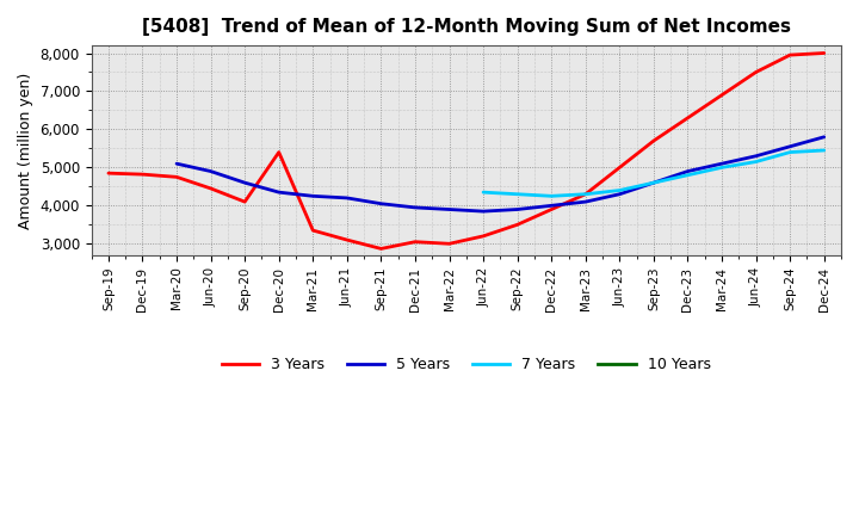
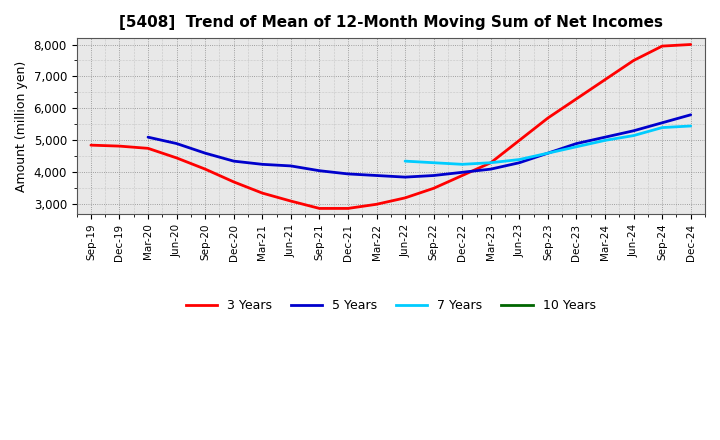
3 Years/Dec-20: 5,400 -> 3,700
3 Years/Dec-21: 3,050 -> 2,870
